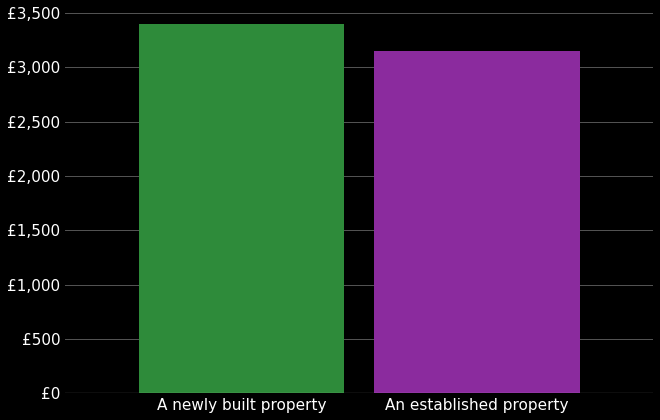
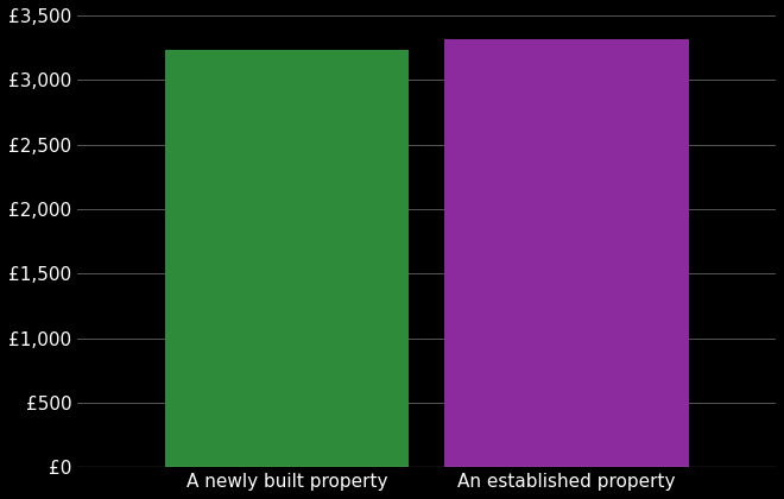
A newly built property: £3,400 -> £3,230
An established property: £3,150 -> £3,320
